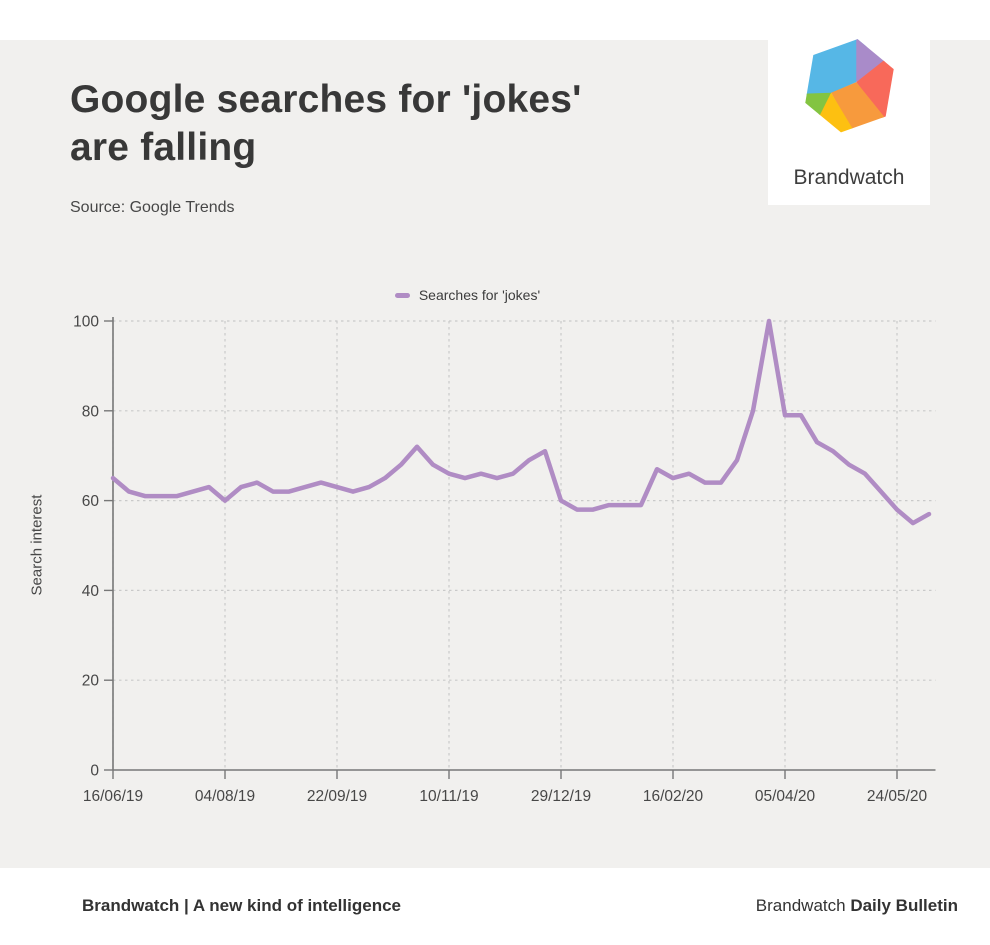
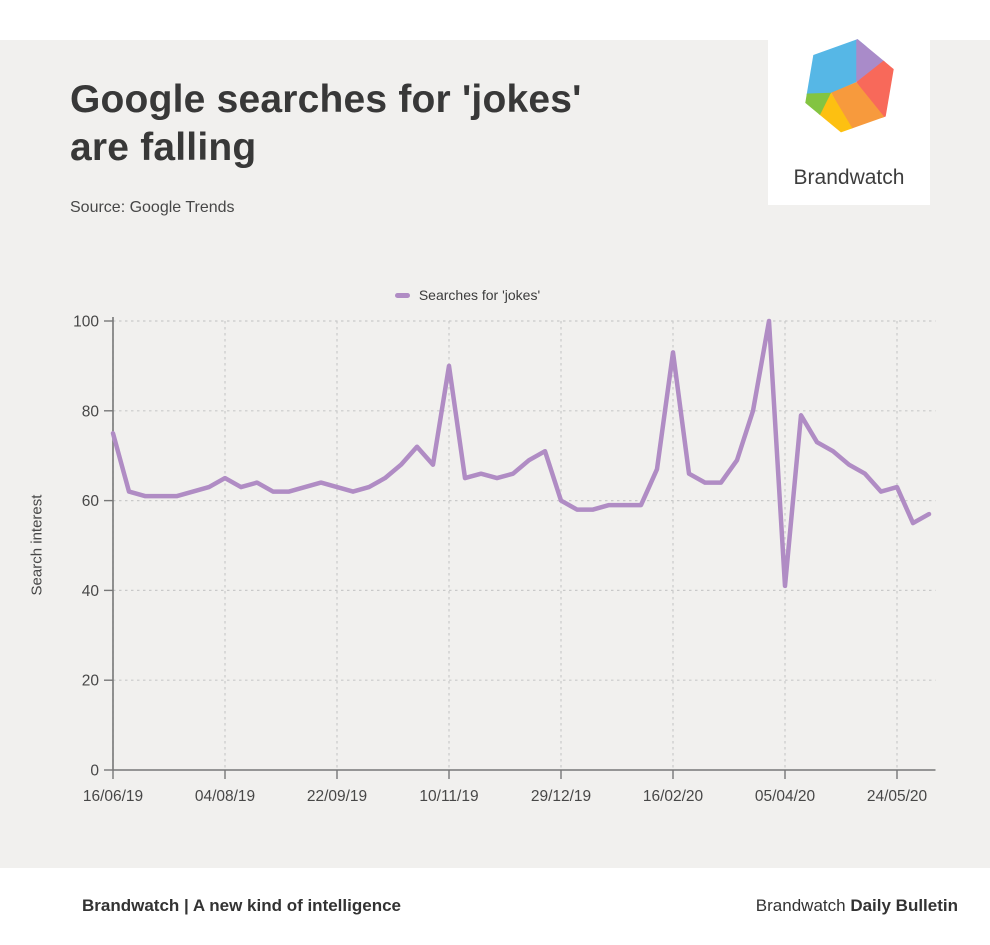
16/06/19: 65 -> 75
04/08/19: 60 -> 65
10/11/19: 66 -> 90
16/02/20: 65 -> 93
05/04/20: 79 -> 41
24/05/20: 58 -> 63
